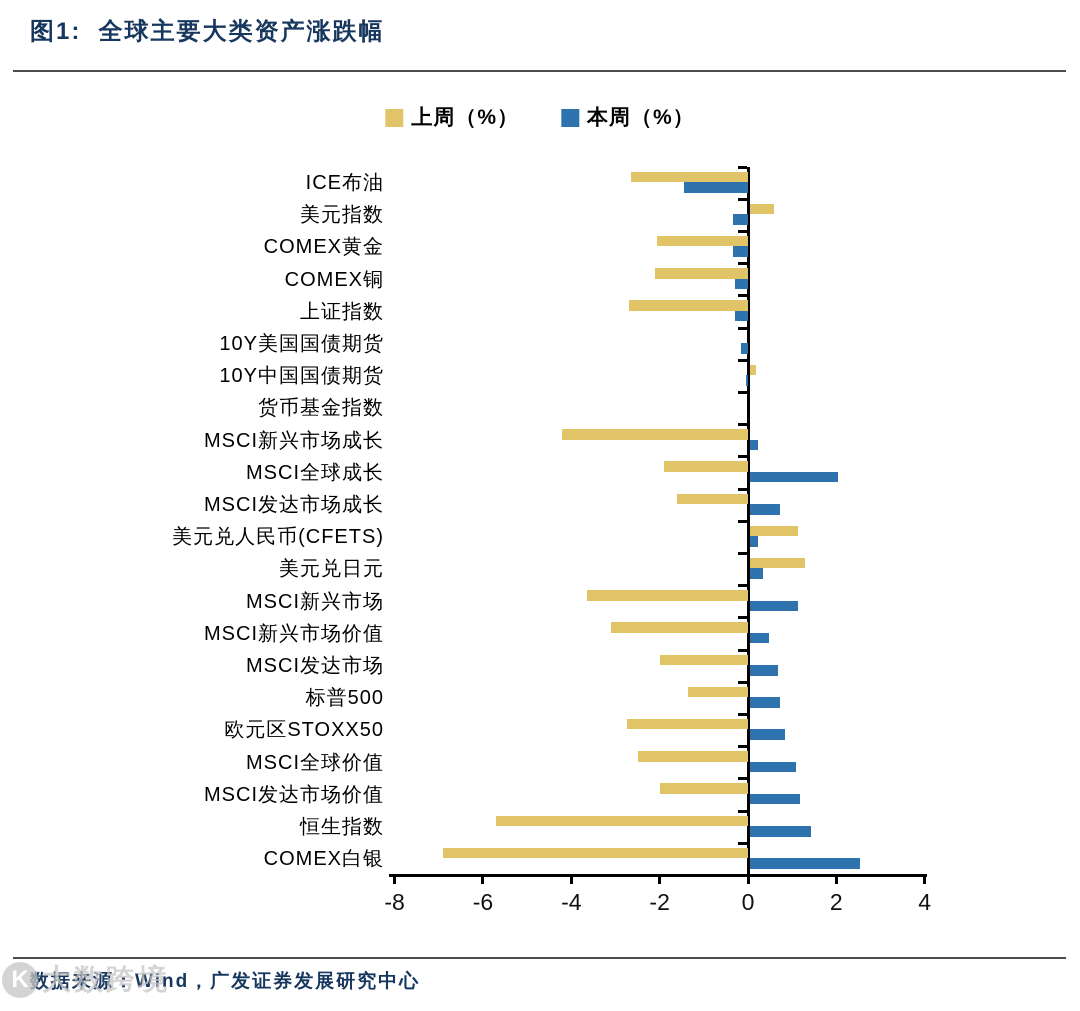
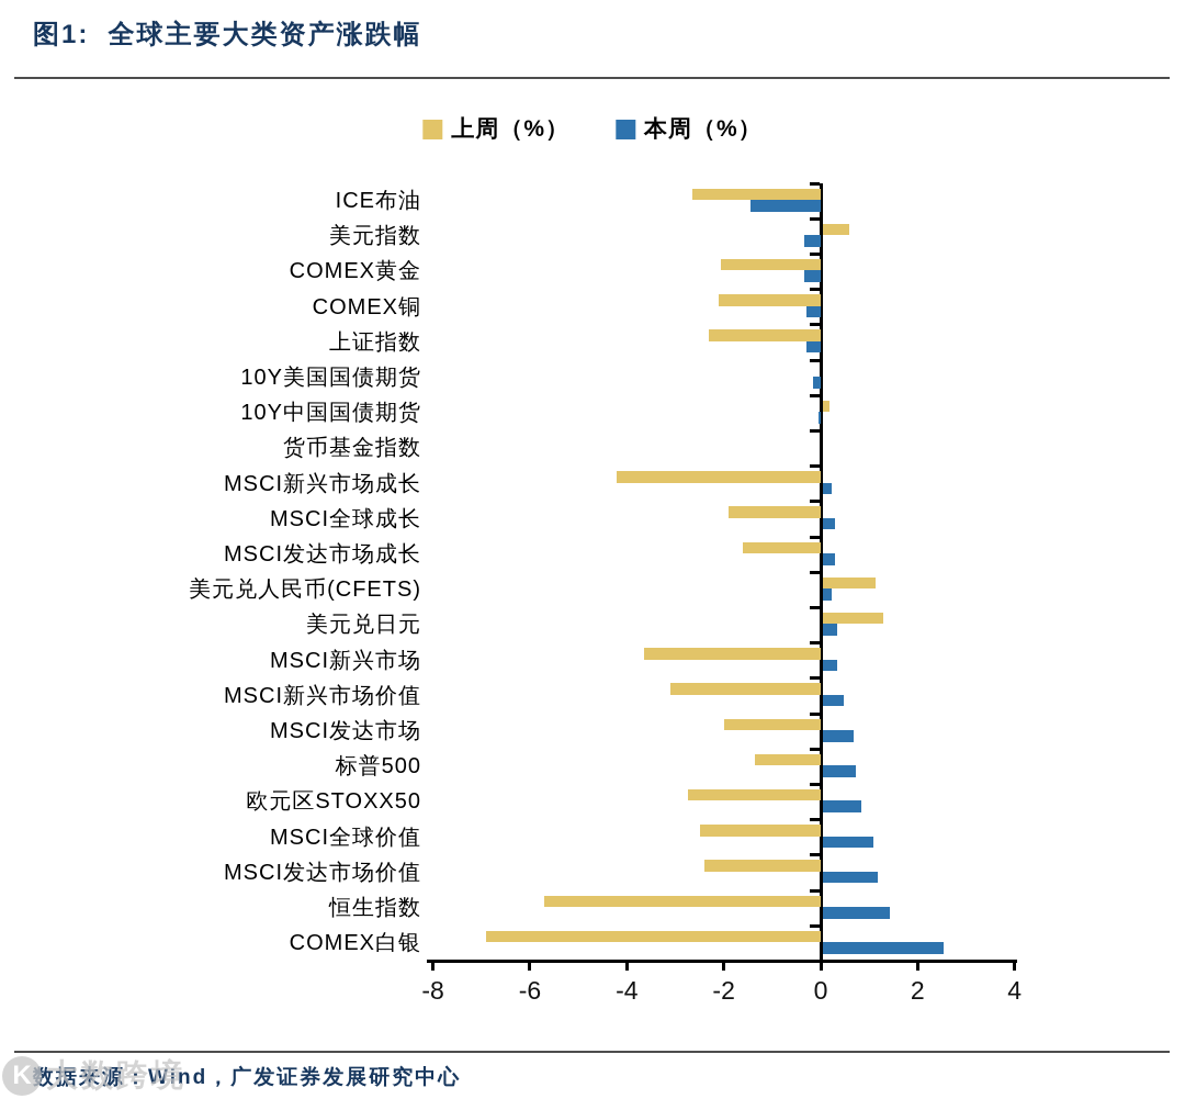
上周（%）/上证指数: -2.7 -> -2.3
本周（%）/MSCI全球成长: 2.0 -> 0.2
本周（%）/MSCI发达市场成长: 0.7 -> 0.2
本周（%）/MSCI新兴市场: 1.1 -> 0.3
上周（%）/MSCI发达市场价值: -2.0 -> -2.4
